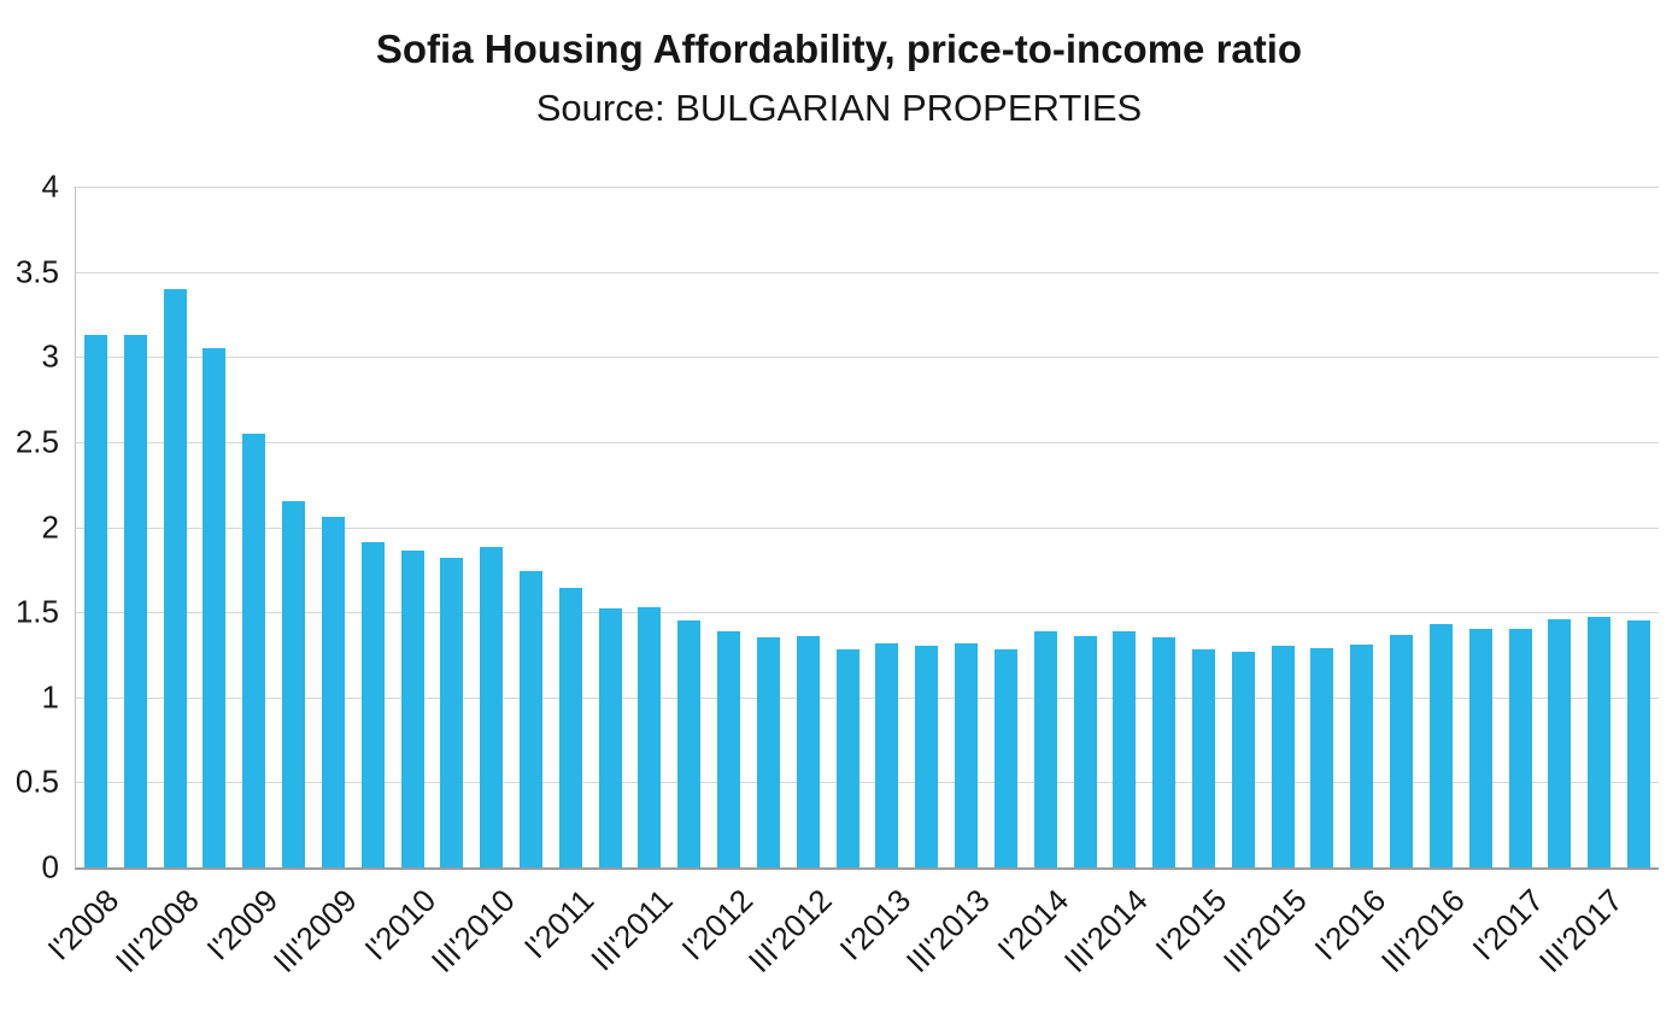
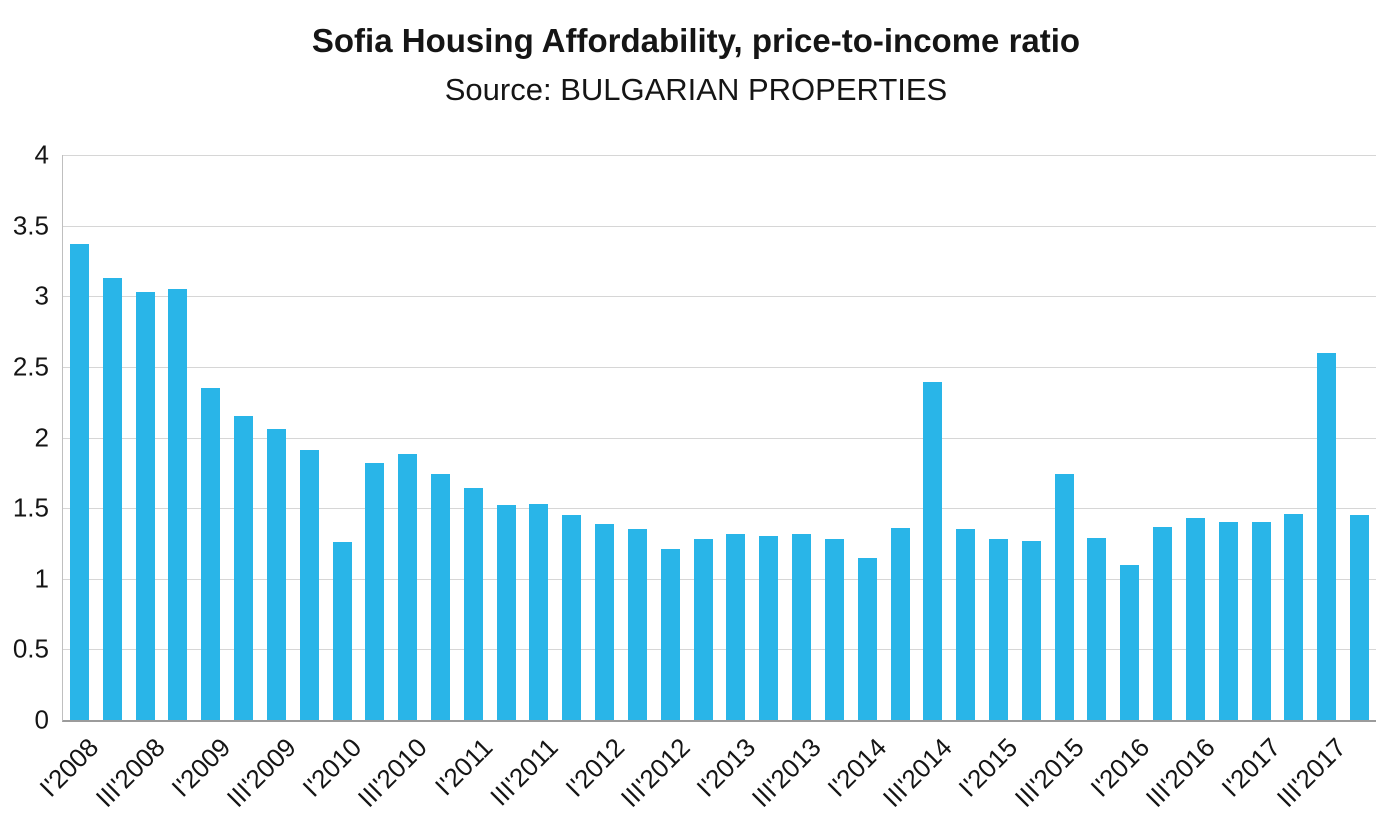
I'2008: 3.13 -> 3.37
III'2008: 3.40 -> 3.03
I'2009: 2.55 -> 2.35
I'2010: 1.86 -> 1.26
III'2012: 1.36 -> 1.21
I'2014: 1.39 -> 1.15
III'2014: 1.39 -> 2.39
III'2015: 1.30 -> 1.74
I'2016: 1.31 -> 1.10
III'2017: 1.47 -> 2.60
